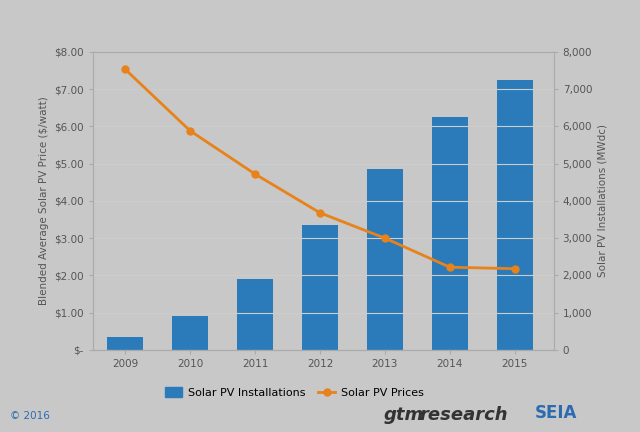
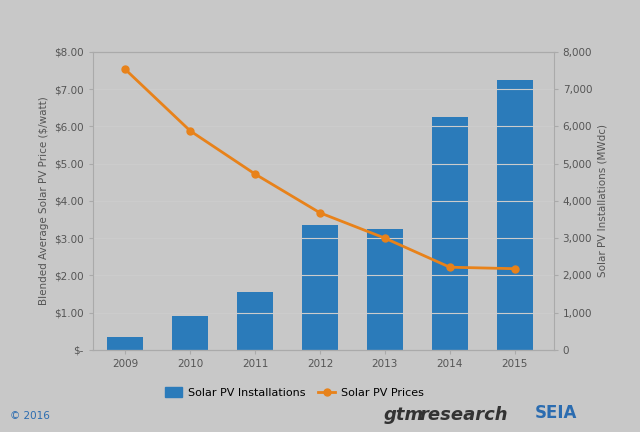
Solar PV Installations/2011: 1,900 -> 1,550
Solar PV Installations/2013: 4,850 -> 3,250
